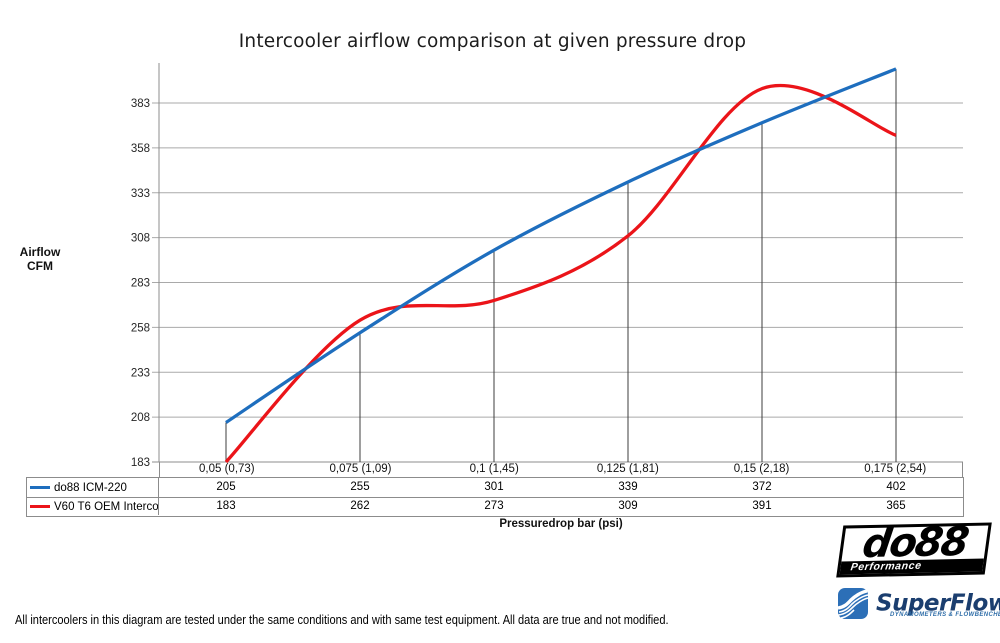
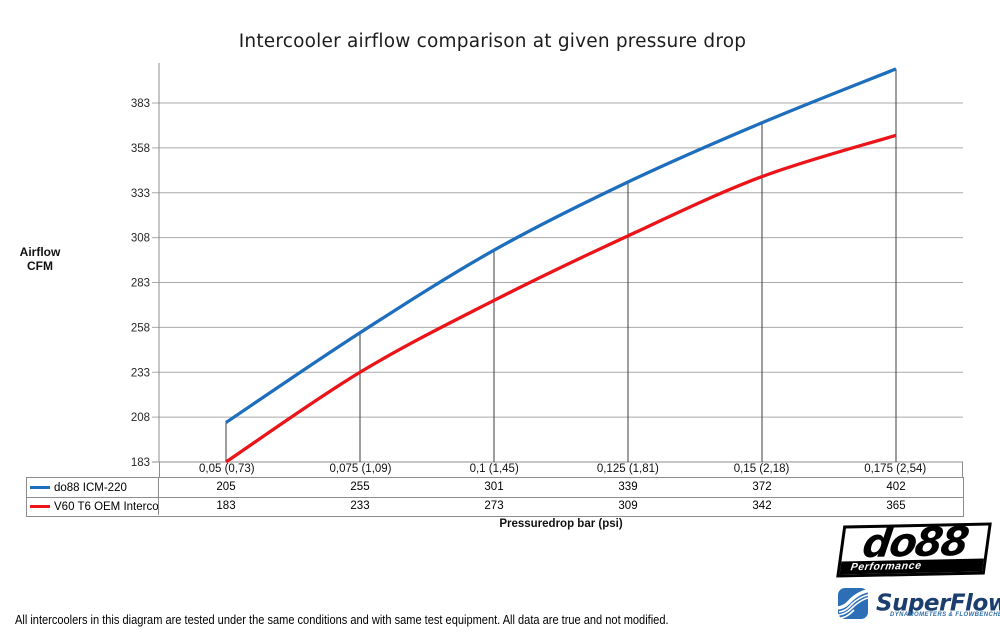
V60 T6 OEM Intercooler/0,075 (1,09): 262 -> 233
V60 T6 OEM Intercooler/0,15 (2,18): 391 -> 342
